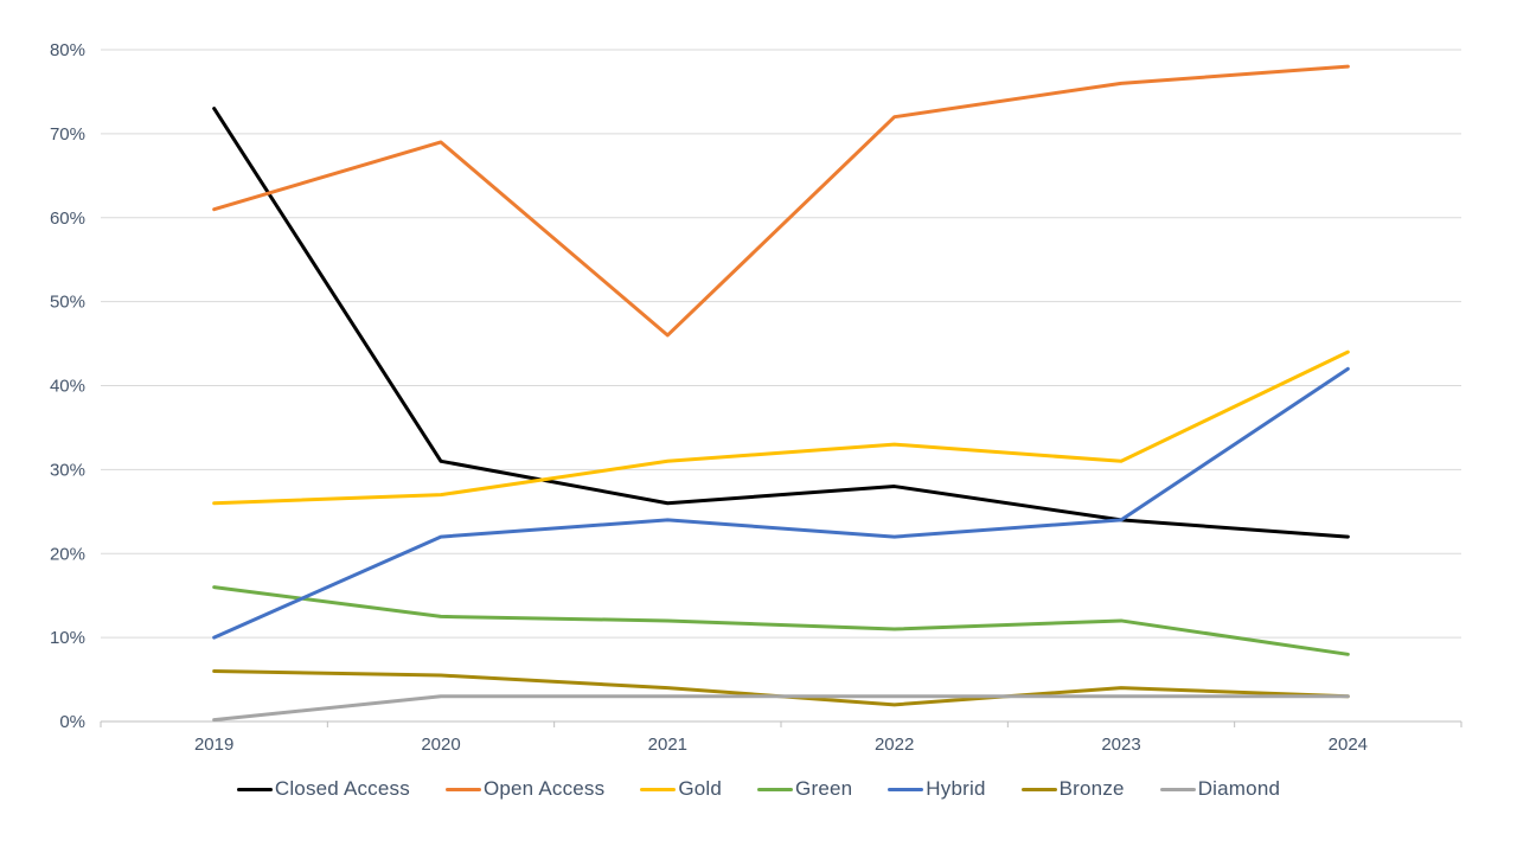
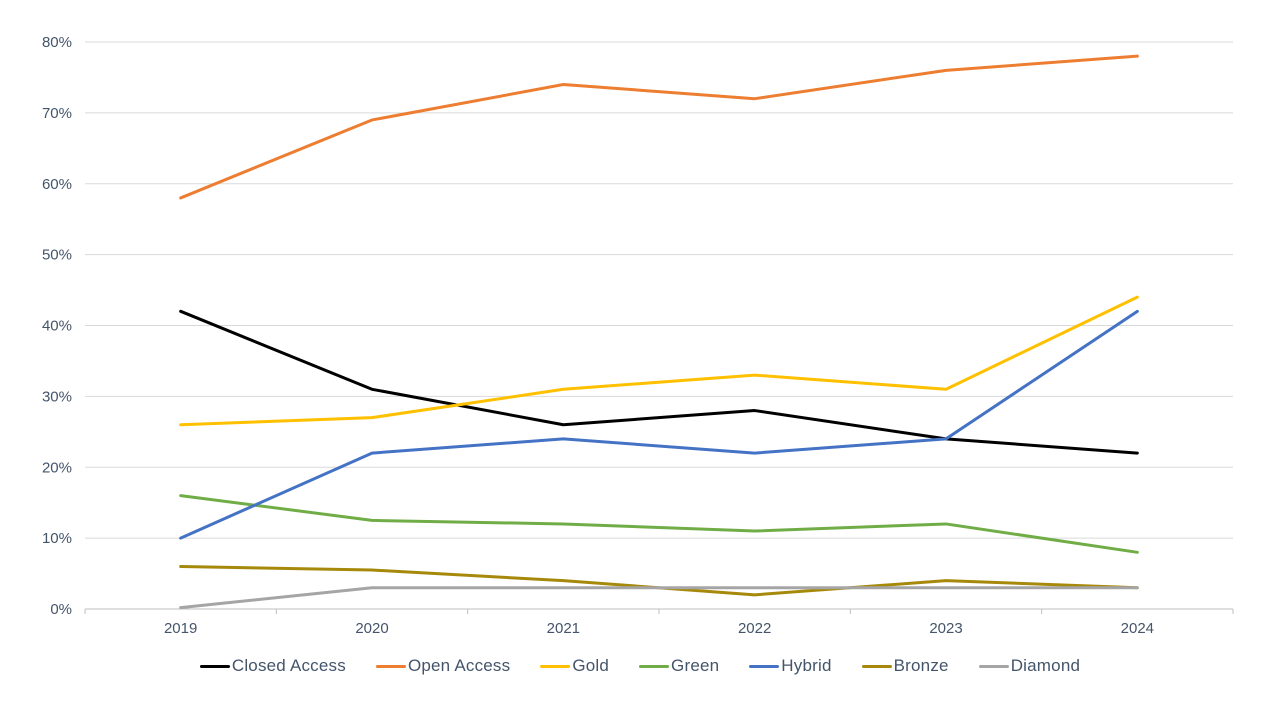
Closed Access/2019: 73% -> 42%
Open Access/2019: 61% -> 58%
Open Access/2021: 46% -> 74%
